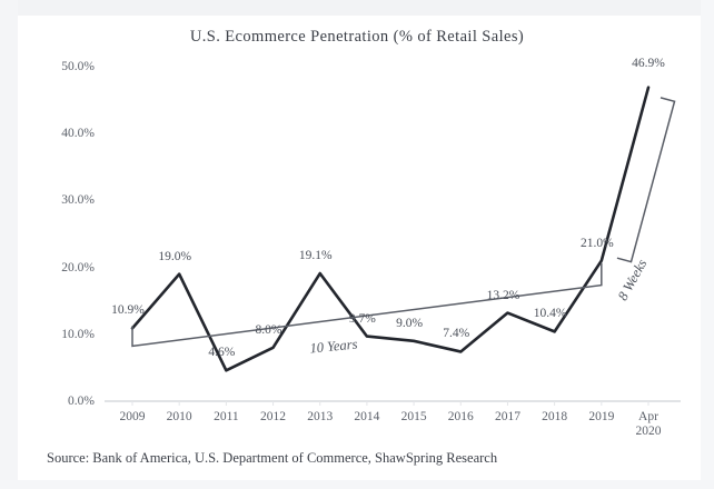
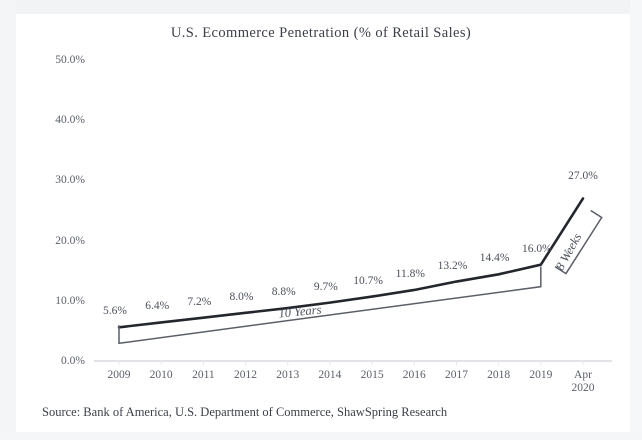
2009: 10.9% -> 5.6%
2010: 19.0% -> 6.4%
2011: 4.6% -> 7.2%
2013: 19.1% -> 8.8%
2015: 9.0% -> 10.7%
2016: 7.4% -> 11.8%
2018: 10.4% -> 14.4%
2019: 21.0% -> 16.0%
Apr 2020: 46.9% -> 27.0%
